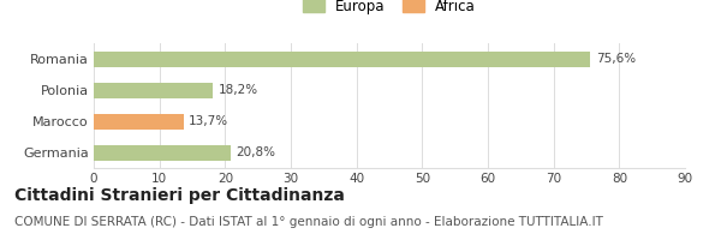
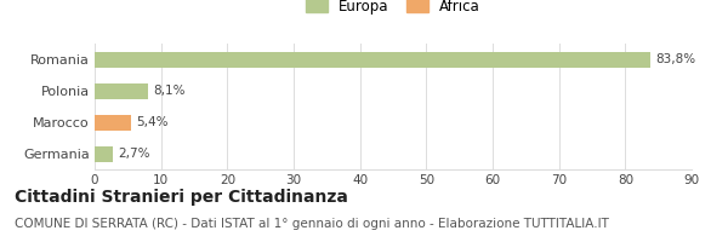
Romania: 75,6% -> 83,8%
Polonia: 18,2% -> 8,1%
Marocco: 13,7% -> 5,4%
Germania: 20,8% -> 2,7%
